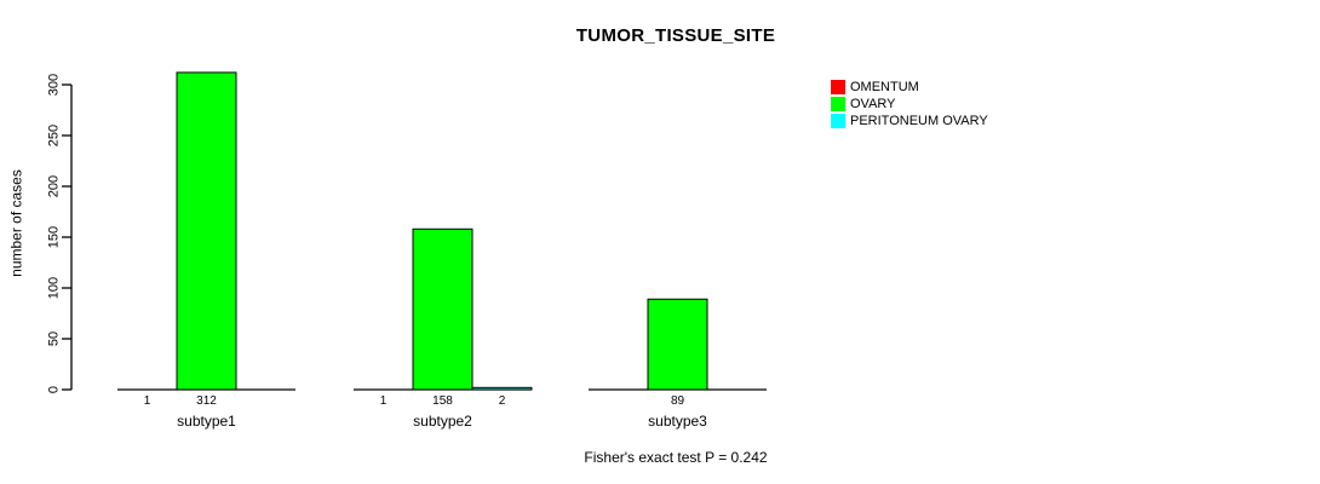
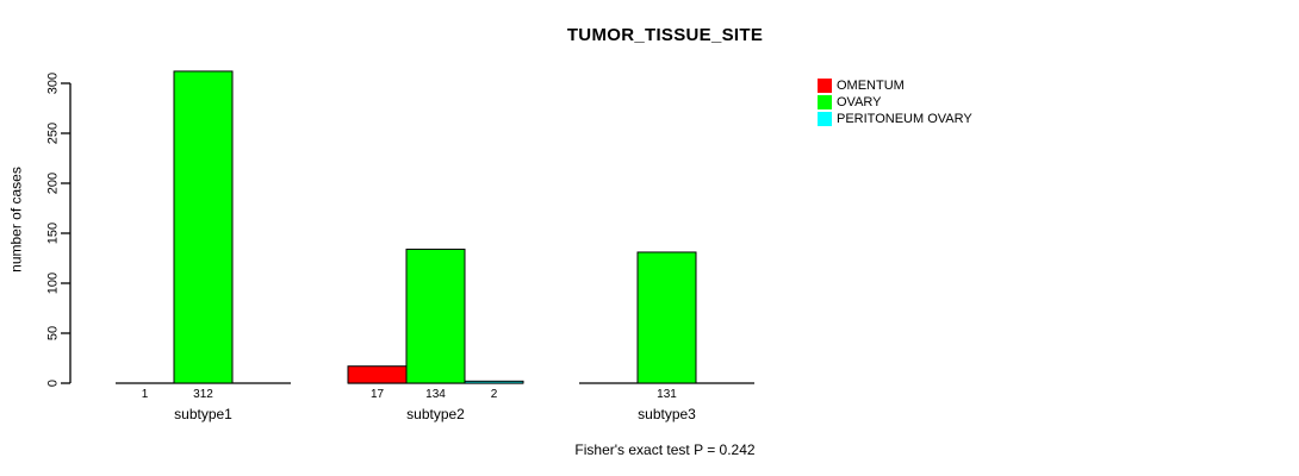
OMENTUM/subtype2: 1 -> 17
OVARY/subtype2: 158 -> 134
OVARY/subtype3: 89 -> 131
